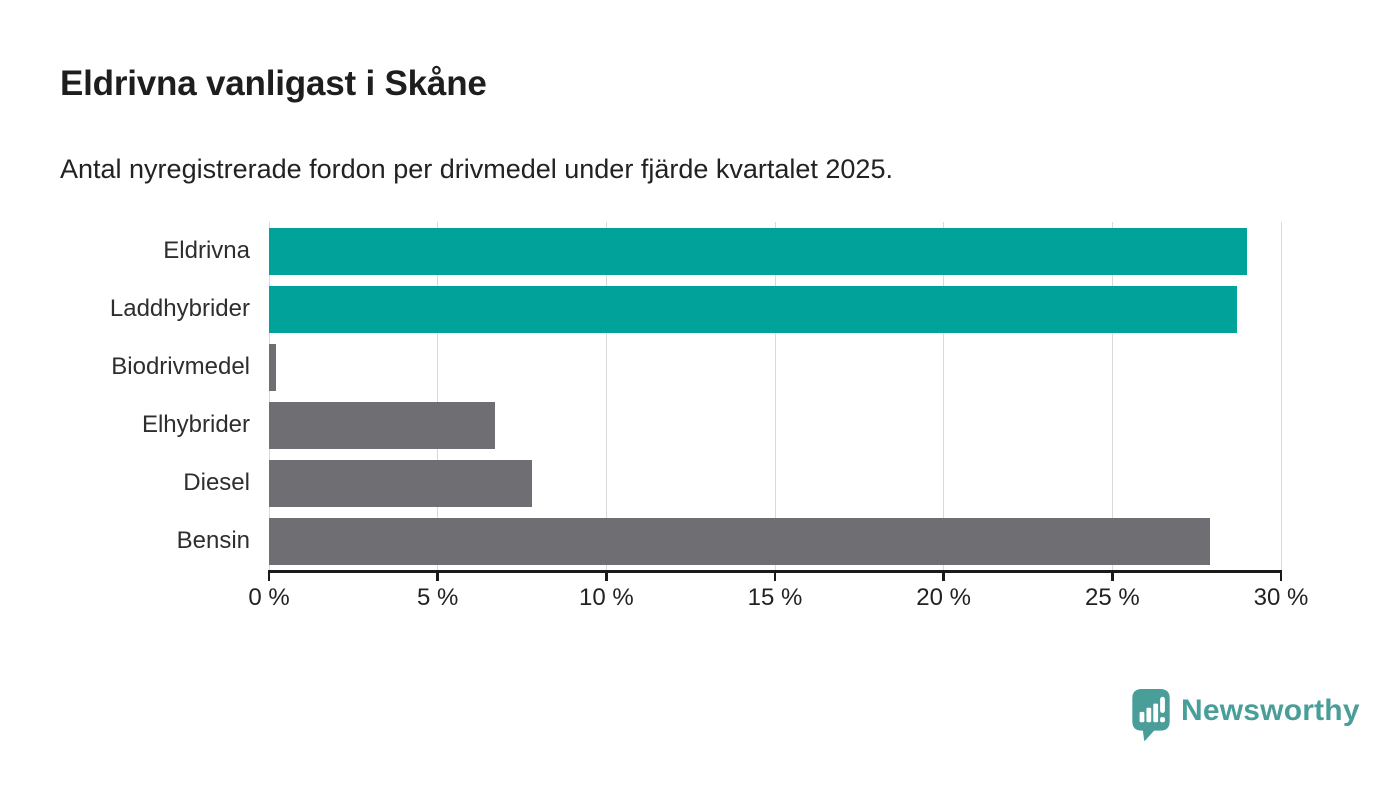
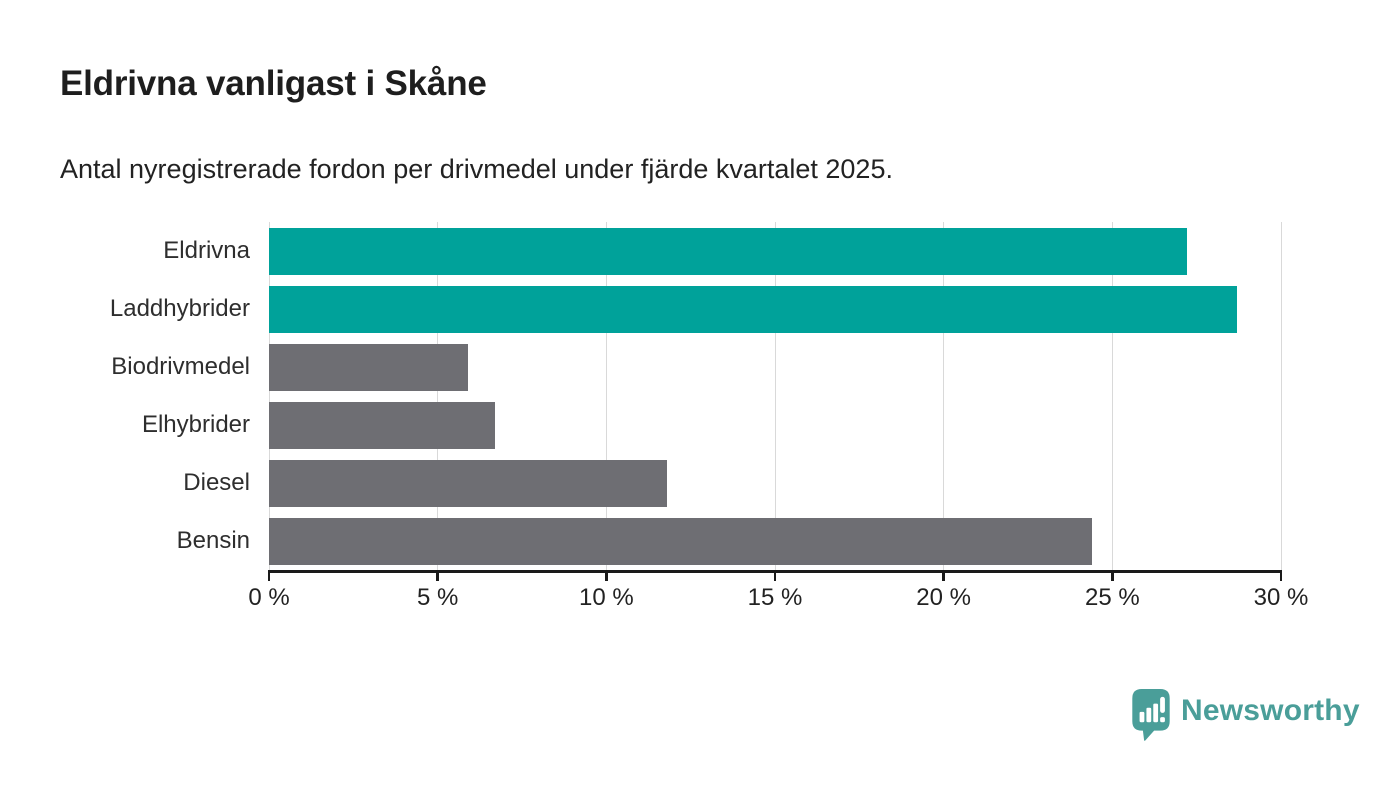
Eldrivna: 29.0% -> 27.2%
Biodrivmedel: 0.2% -> 5.9%
Diesel: 7.8% -> 11.8%
Bensin: 27.9% -> 24.4%
